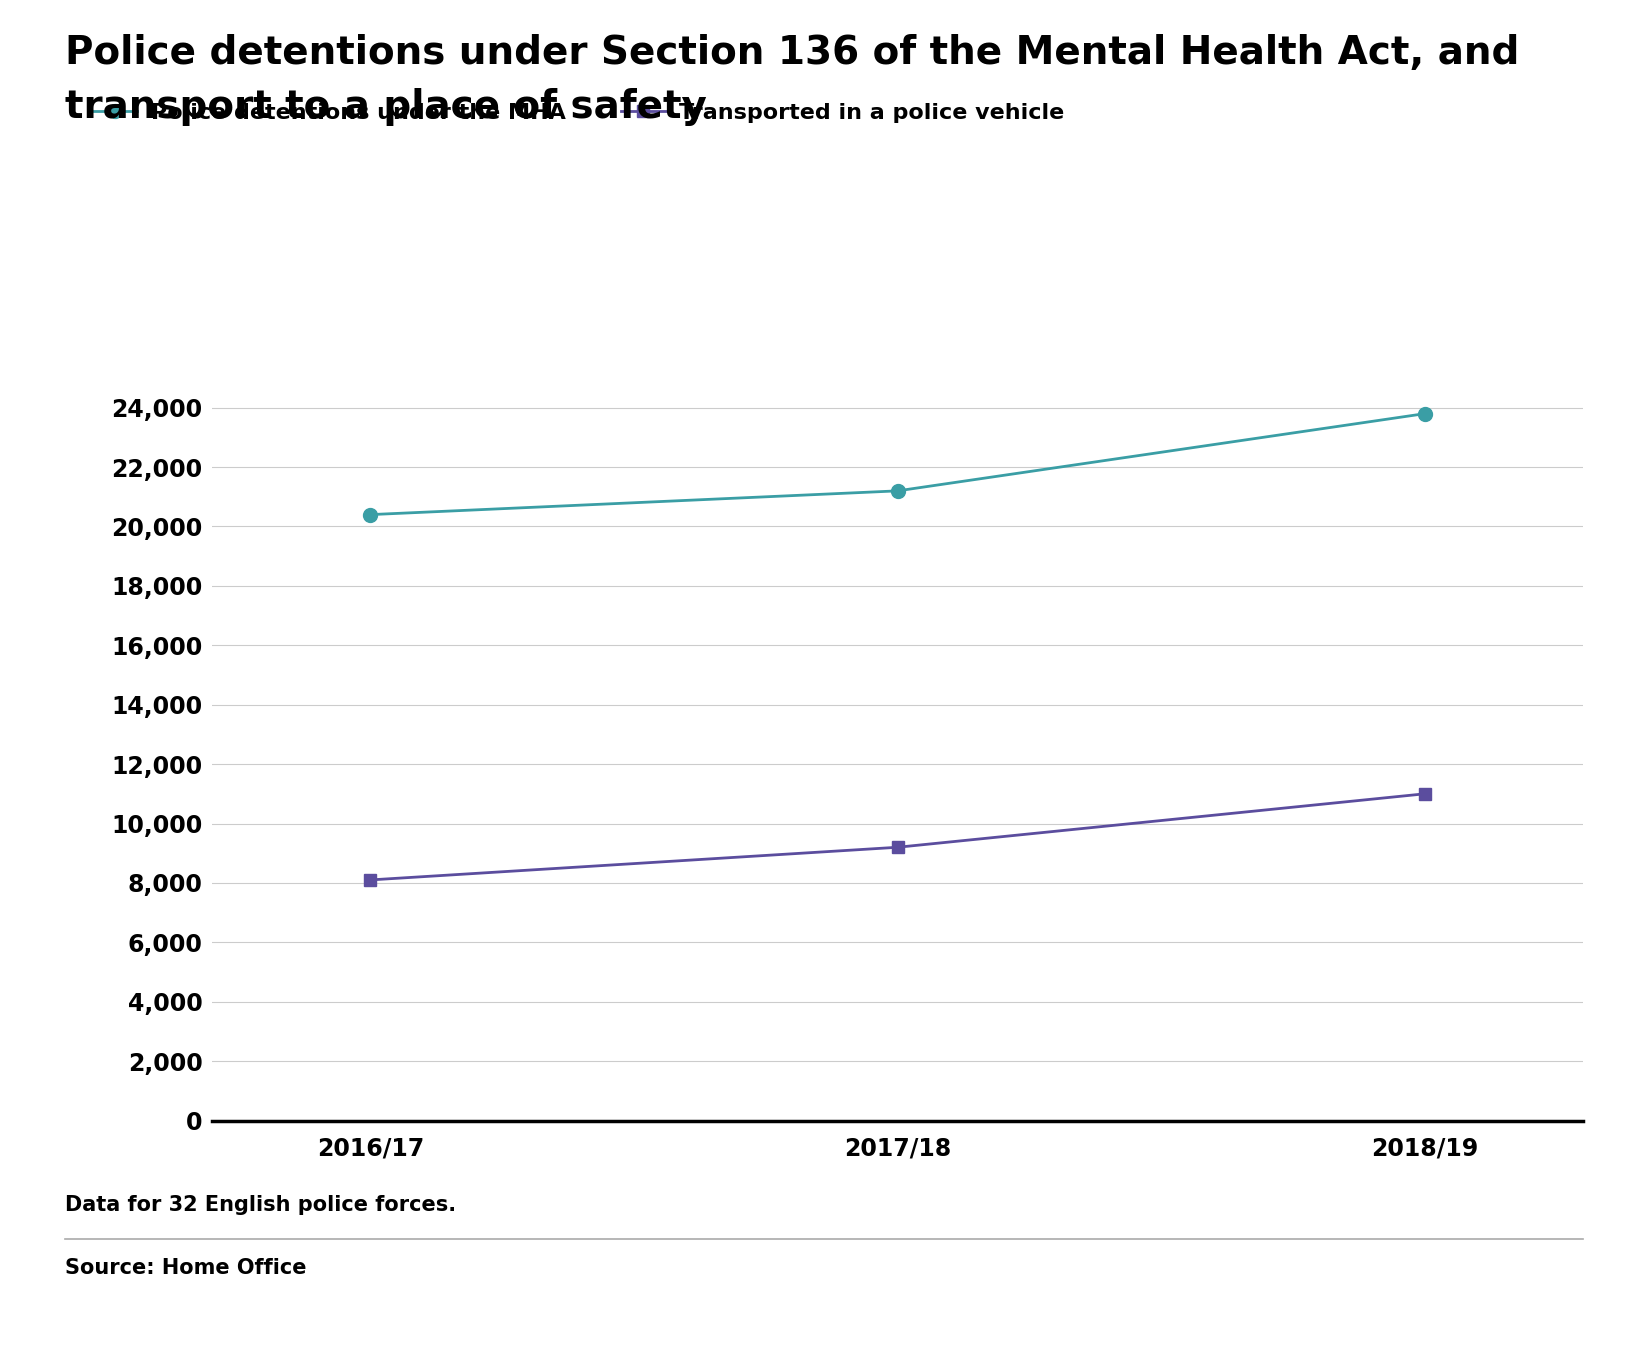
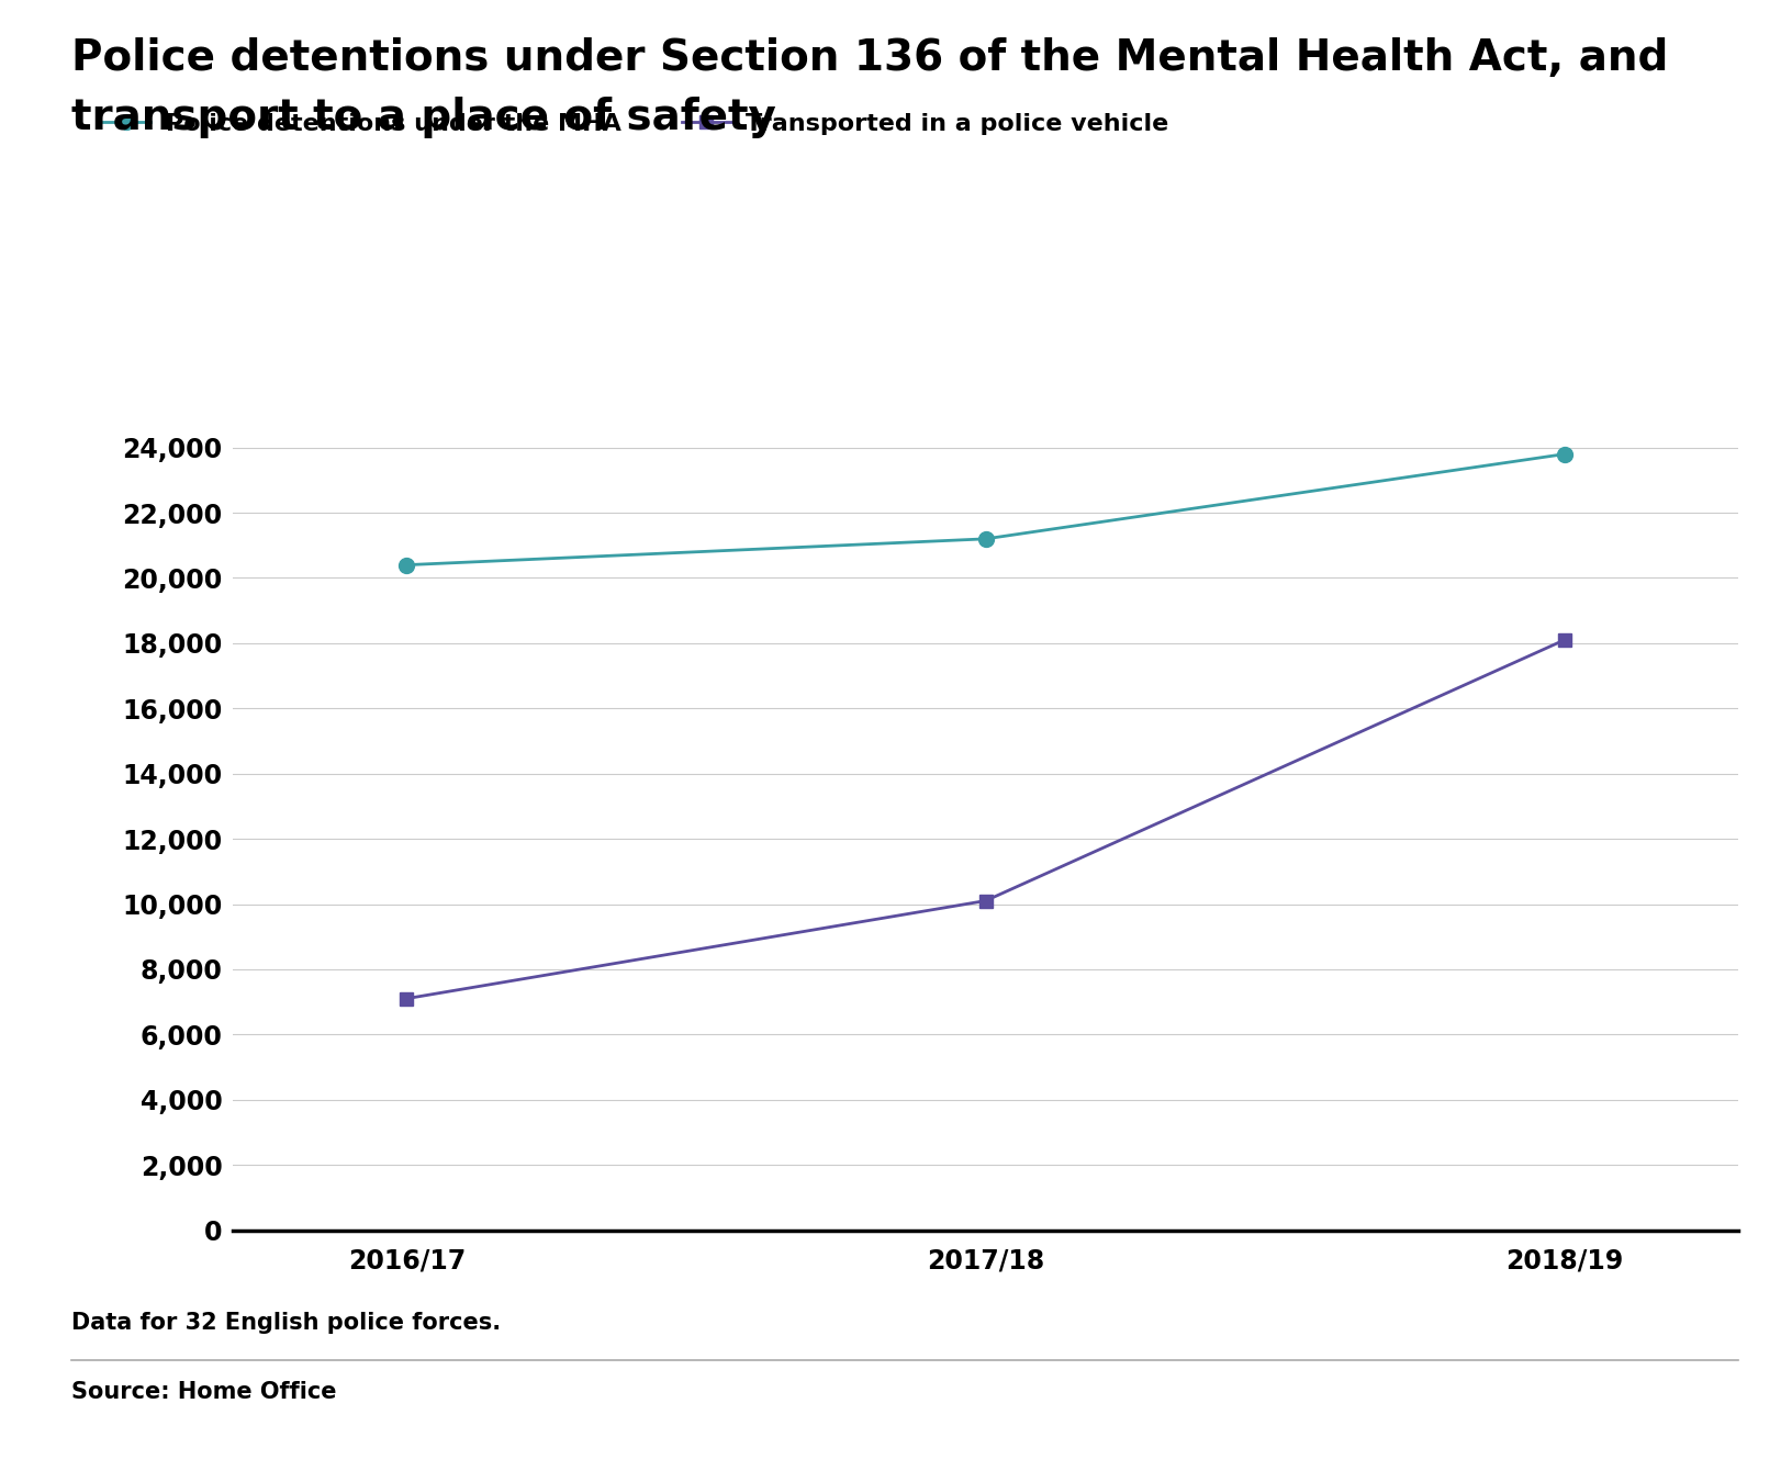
Transported in a police vehicle/2016/17: 8,100 -> 7,100
Transported in a police vehicle/2017/18: 9,200 -> 10,100
Transported in a police vehicle/2018/19: 11,000 -> 18,100
